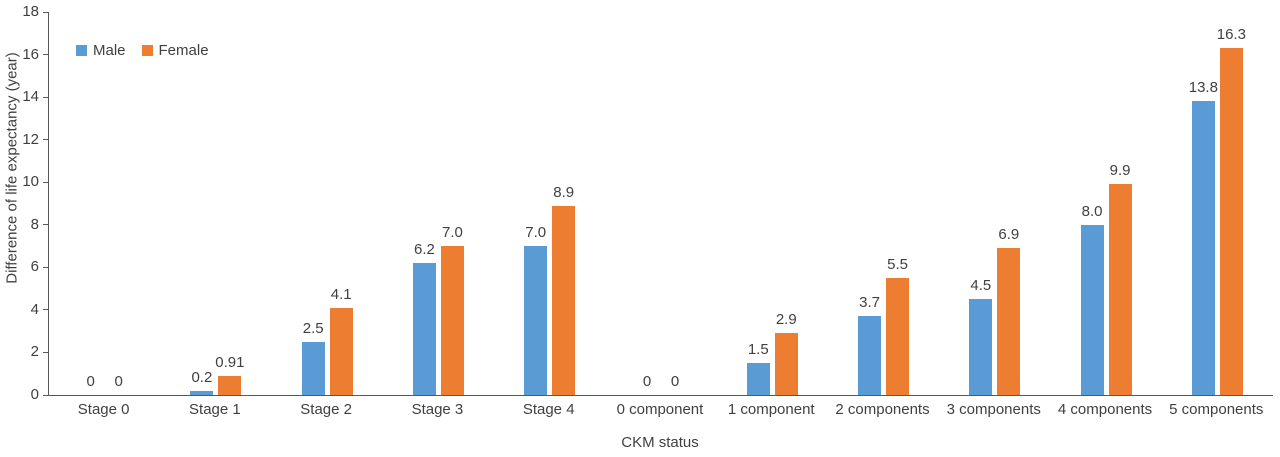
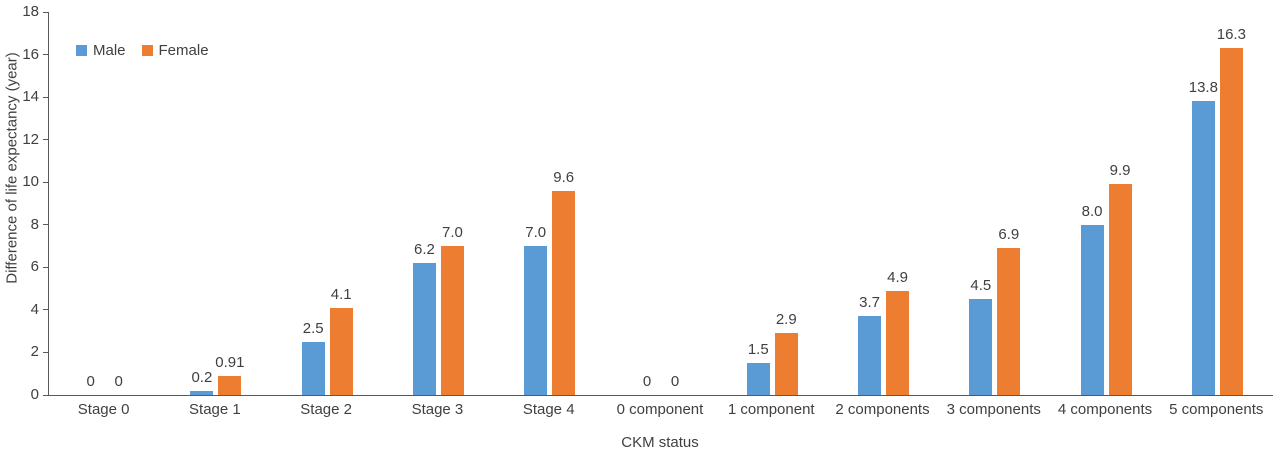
Female/Stage 4: 8.9 -> 9.6
Female/2 components: 5.5 -> 4.9
